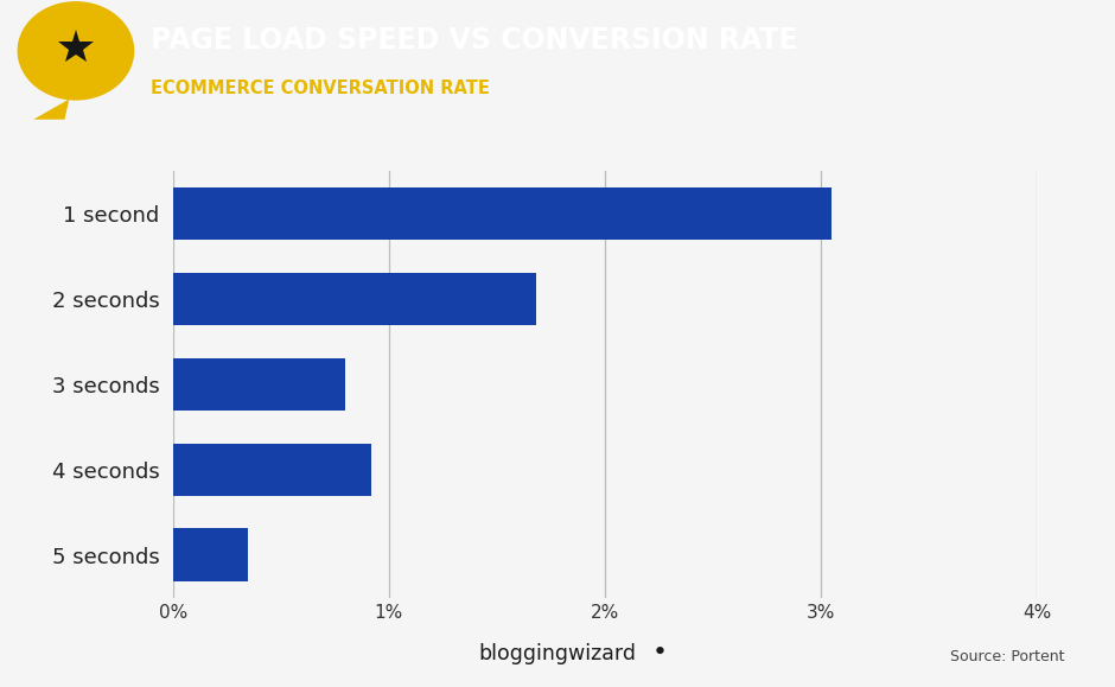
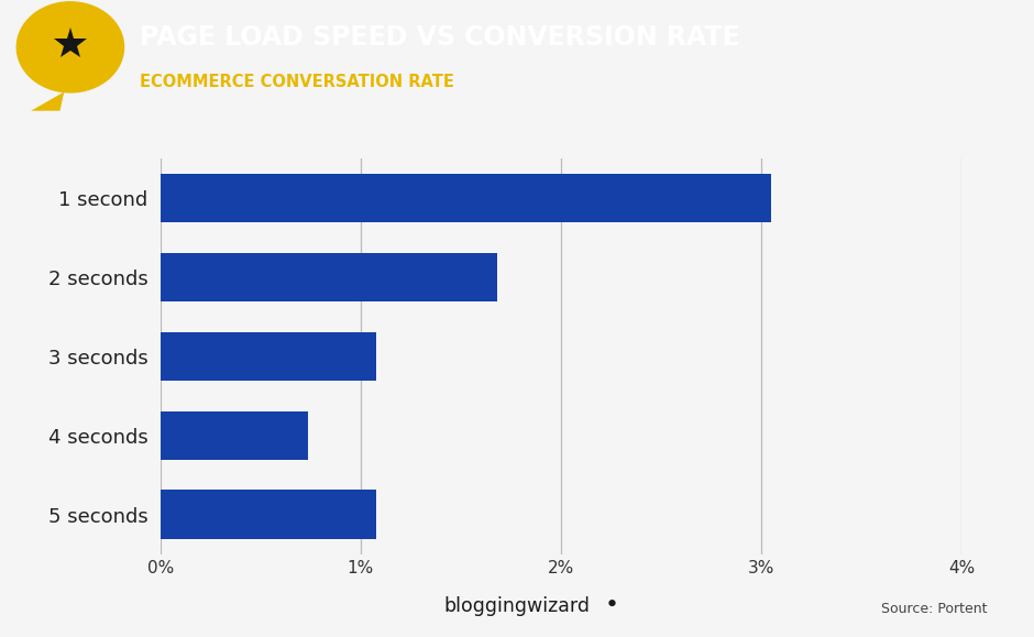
3 seconds: 0.80% -> 1.08%
4 seconds: 0.92% -> 0.74%
5 seconds: 0.35% -> 1.08%
